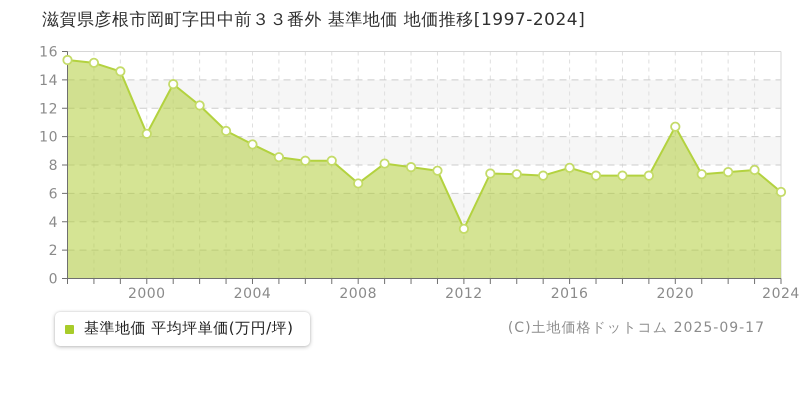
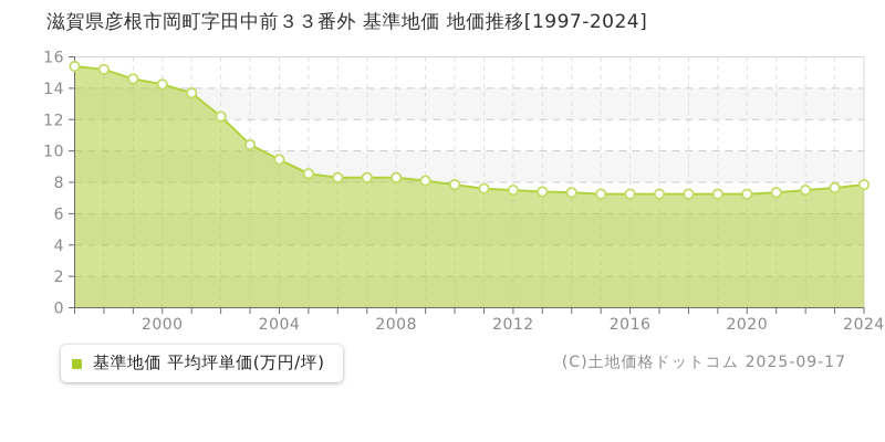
2000: 10.2 -> 14.2
2008: 6.7 -> 8.3
2012: 3.5 -> 7.5
2016: 7.8 -> 7.2
2020: 10.7 -> 7.2
2024: 6.1 -> 7.8
